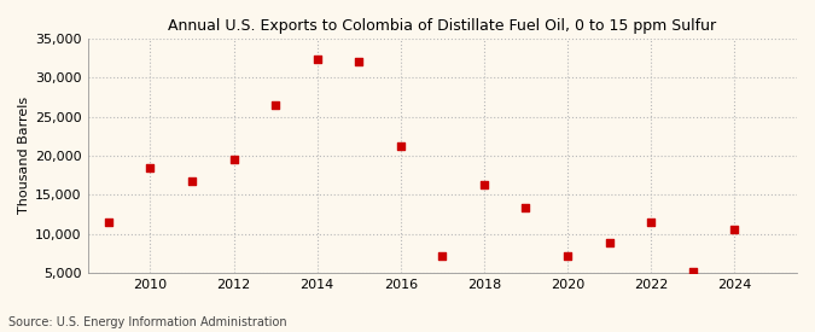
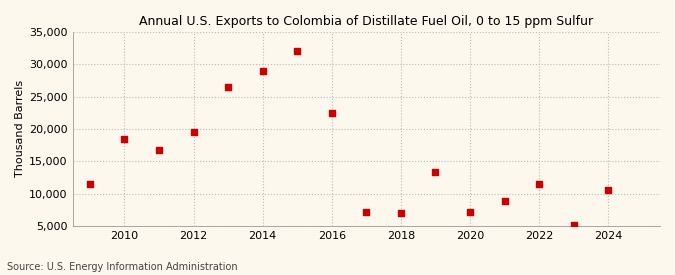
2014: 32,400 -> 29,000
2016: 21,200 -> 22,500
2018: 16,200 -> 7,000
